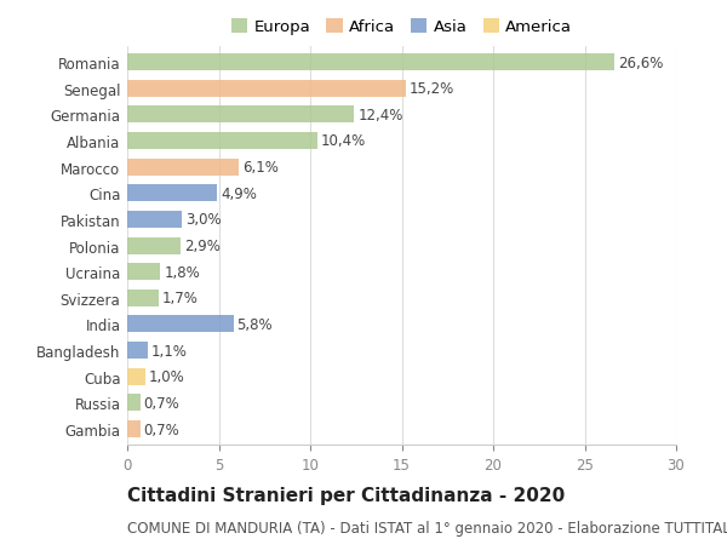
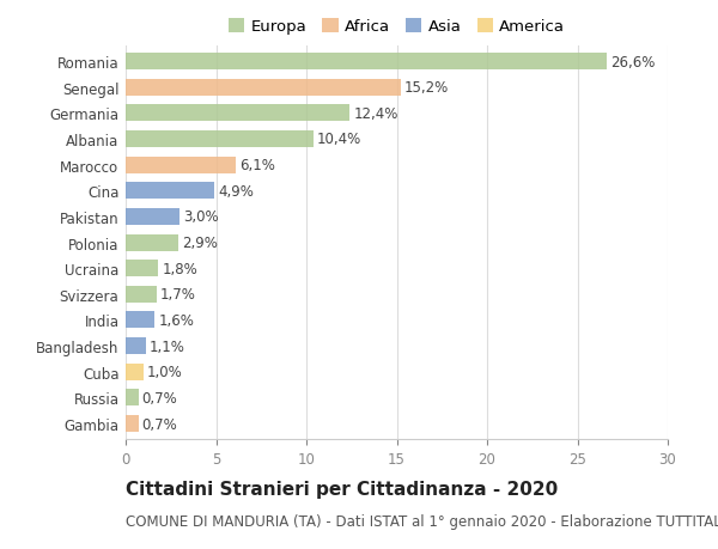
India: 5,8% -> 1,6%
